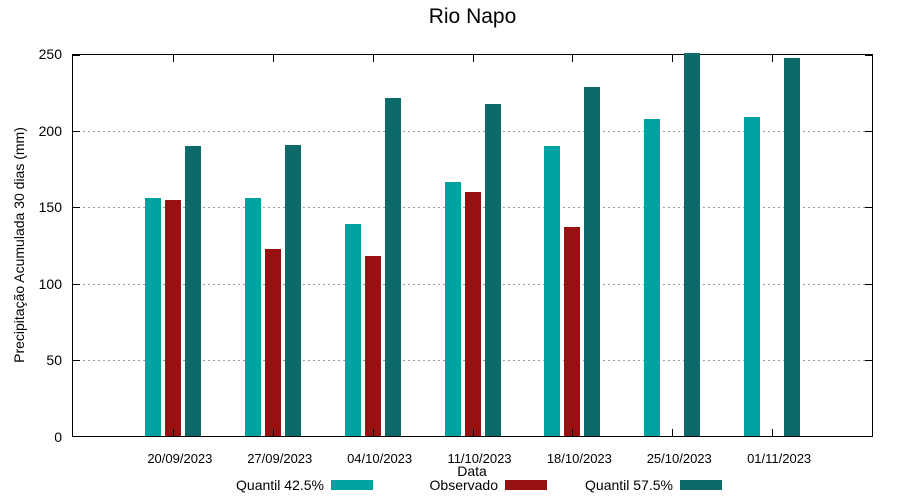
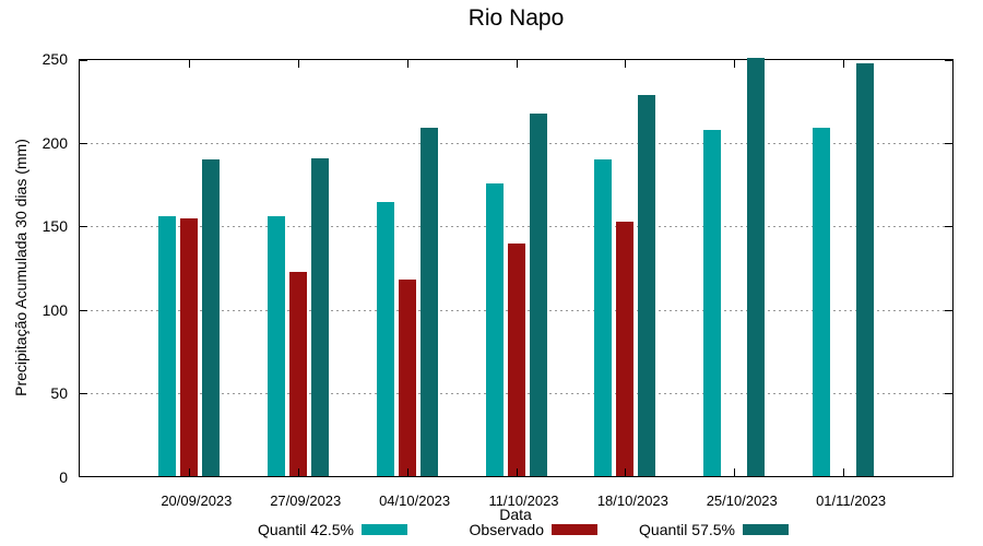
Quantil 42.5%/04/10/2023: 139 -> 165
Quantil 57.5%/04/10/2023: 222 -> 209
Quantil 42.5%/11/10/2023: 167 -> 176
Observado/11/10/2023: 160 -> 140
Observado/18/10/2023: 137 -> 153
